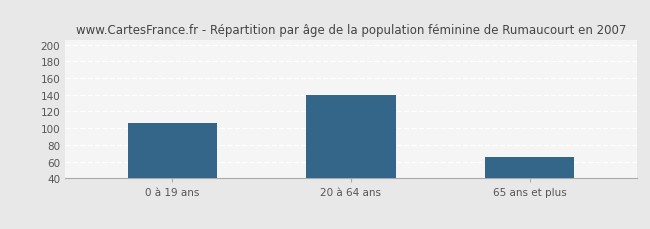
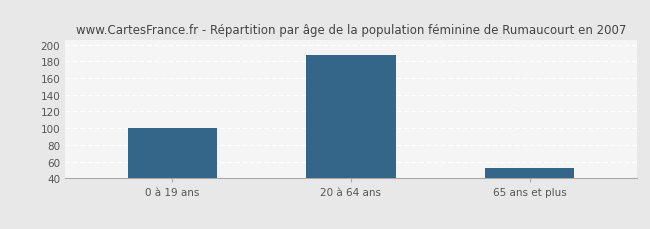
0 à 19 ans: 106 -> 100
20 à 64 ans: 140 -> 188
65 ans et plus: 66 -> 52
